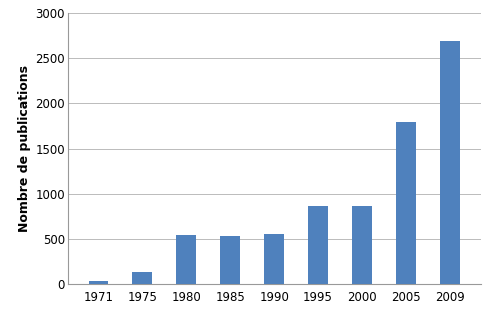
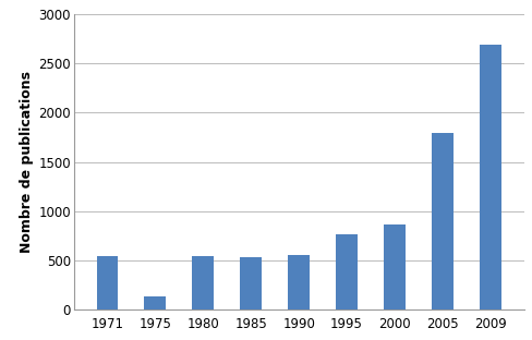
1971: 30 -> 540
1995: 860 -> 760
